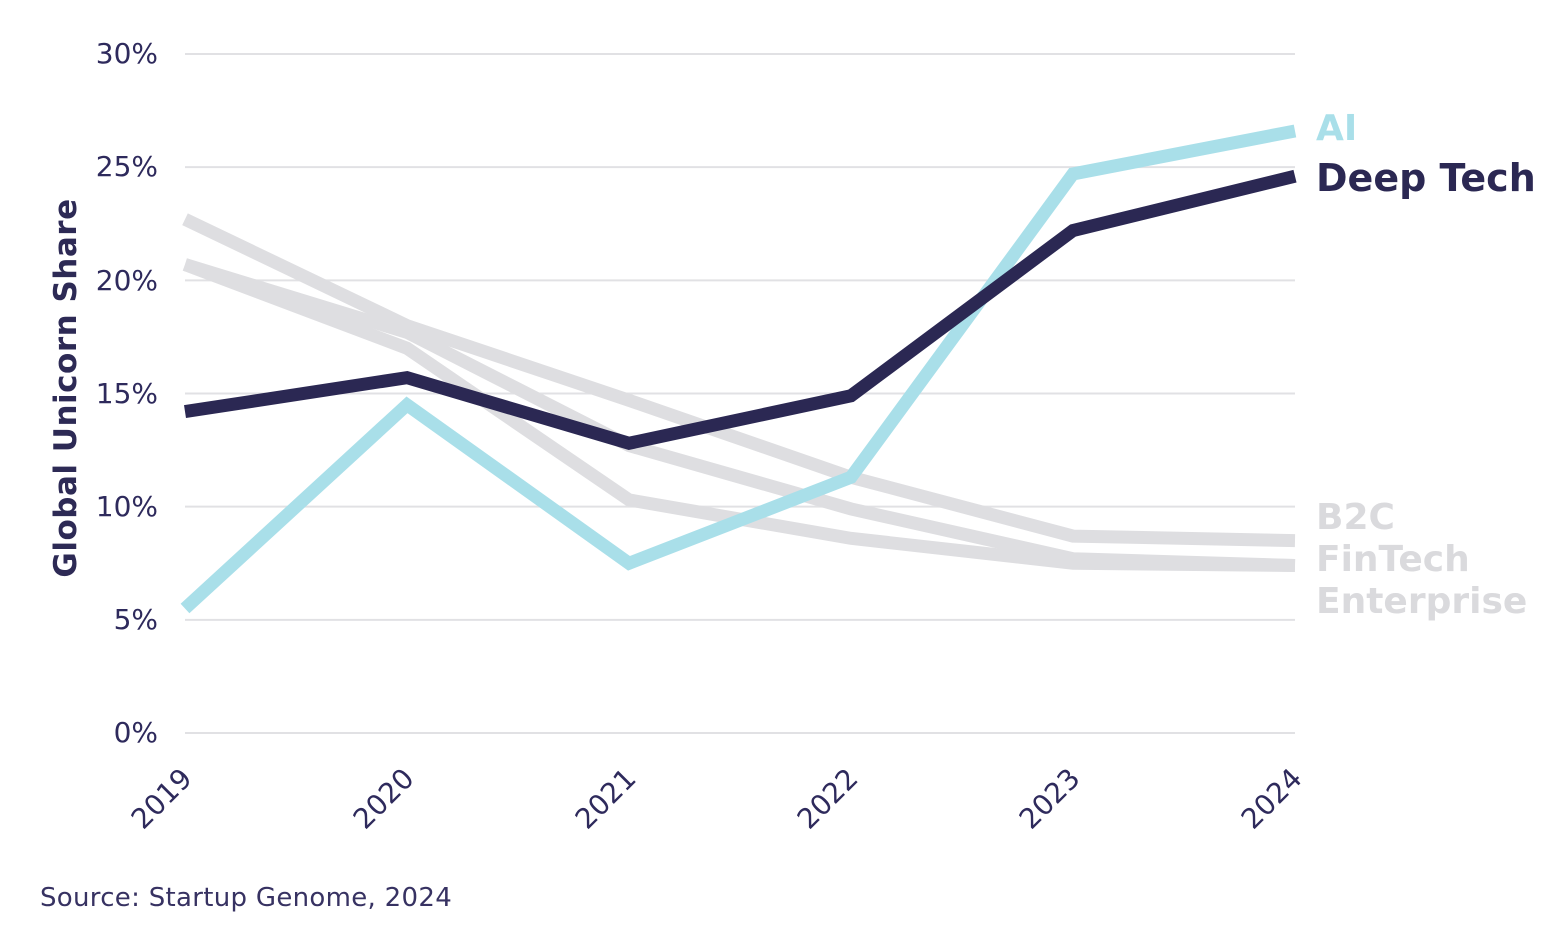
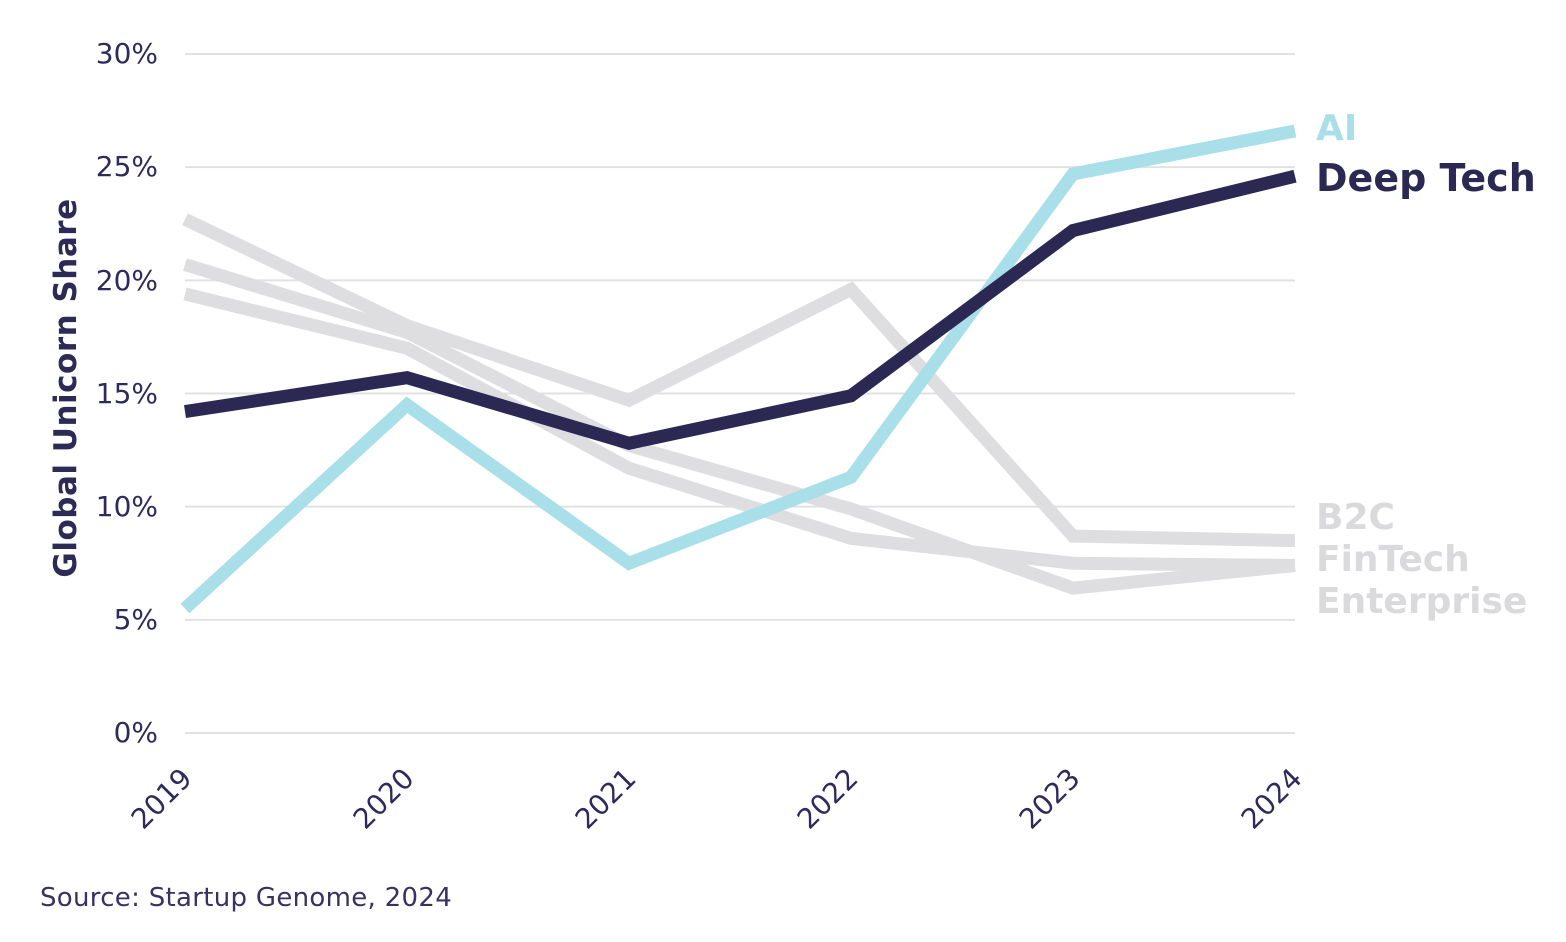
Enterprise/2019: 20.7% -> 19.4%
Enterprise/2021: 10.3% -> 11.7%
B2C/2022: 11.3% -> 19.6%
FinTech/2023: 7.7% -> 6.4%
